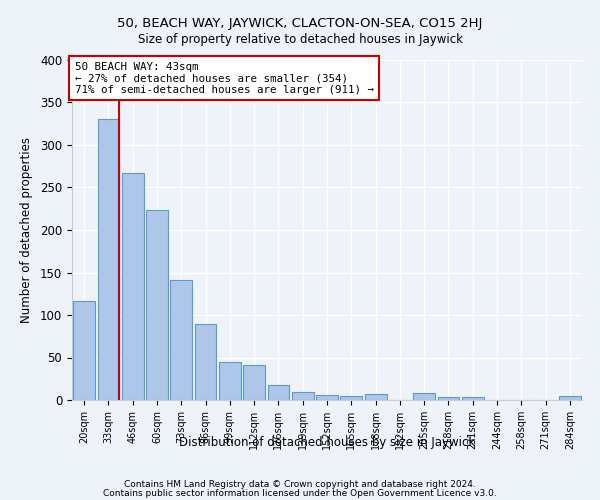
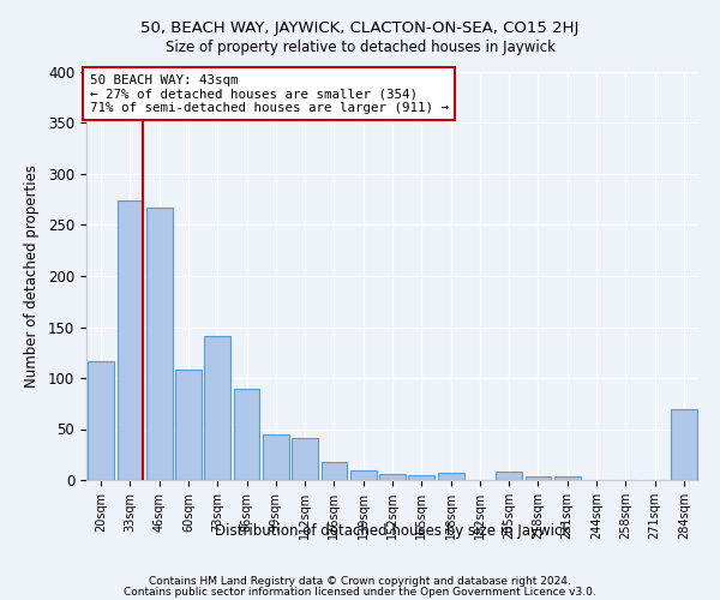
33sqm: 330 -> 274
60sqm: 224 -> 108
284sqm: 5 -> 70
